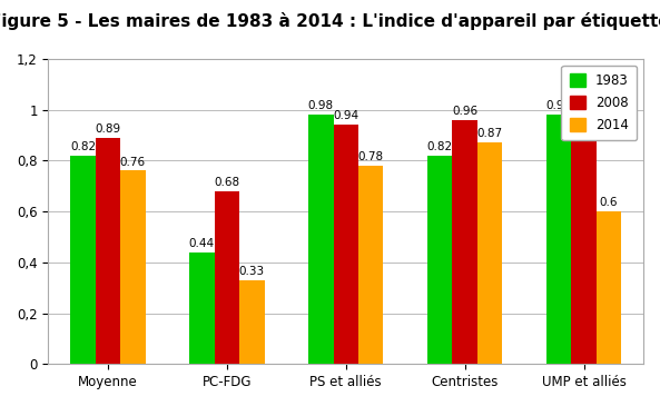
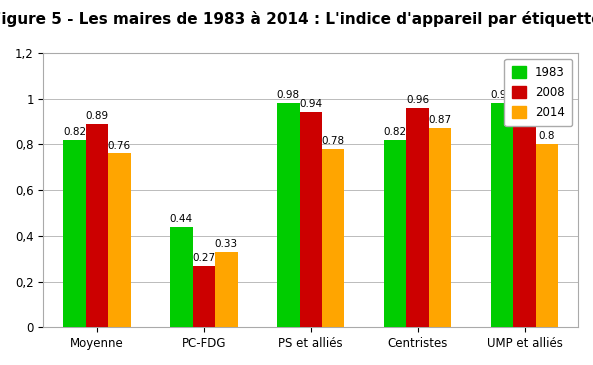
2008/PC-FDG: 0.68 -> 0.27
2014/UMP et alliés: 0.6 -> 0.8
